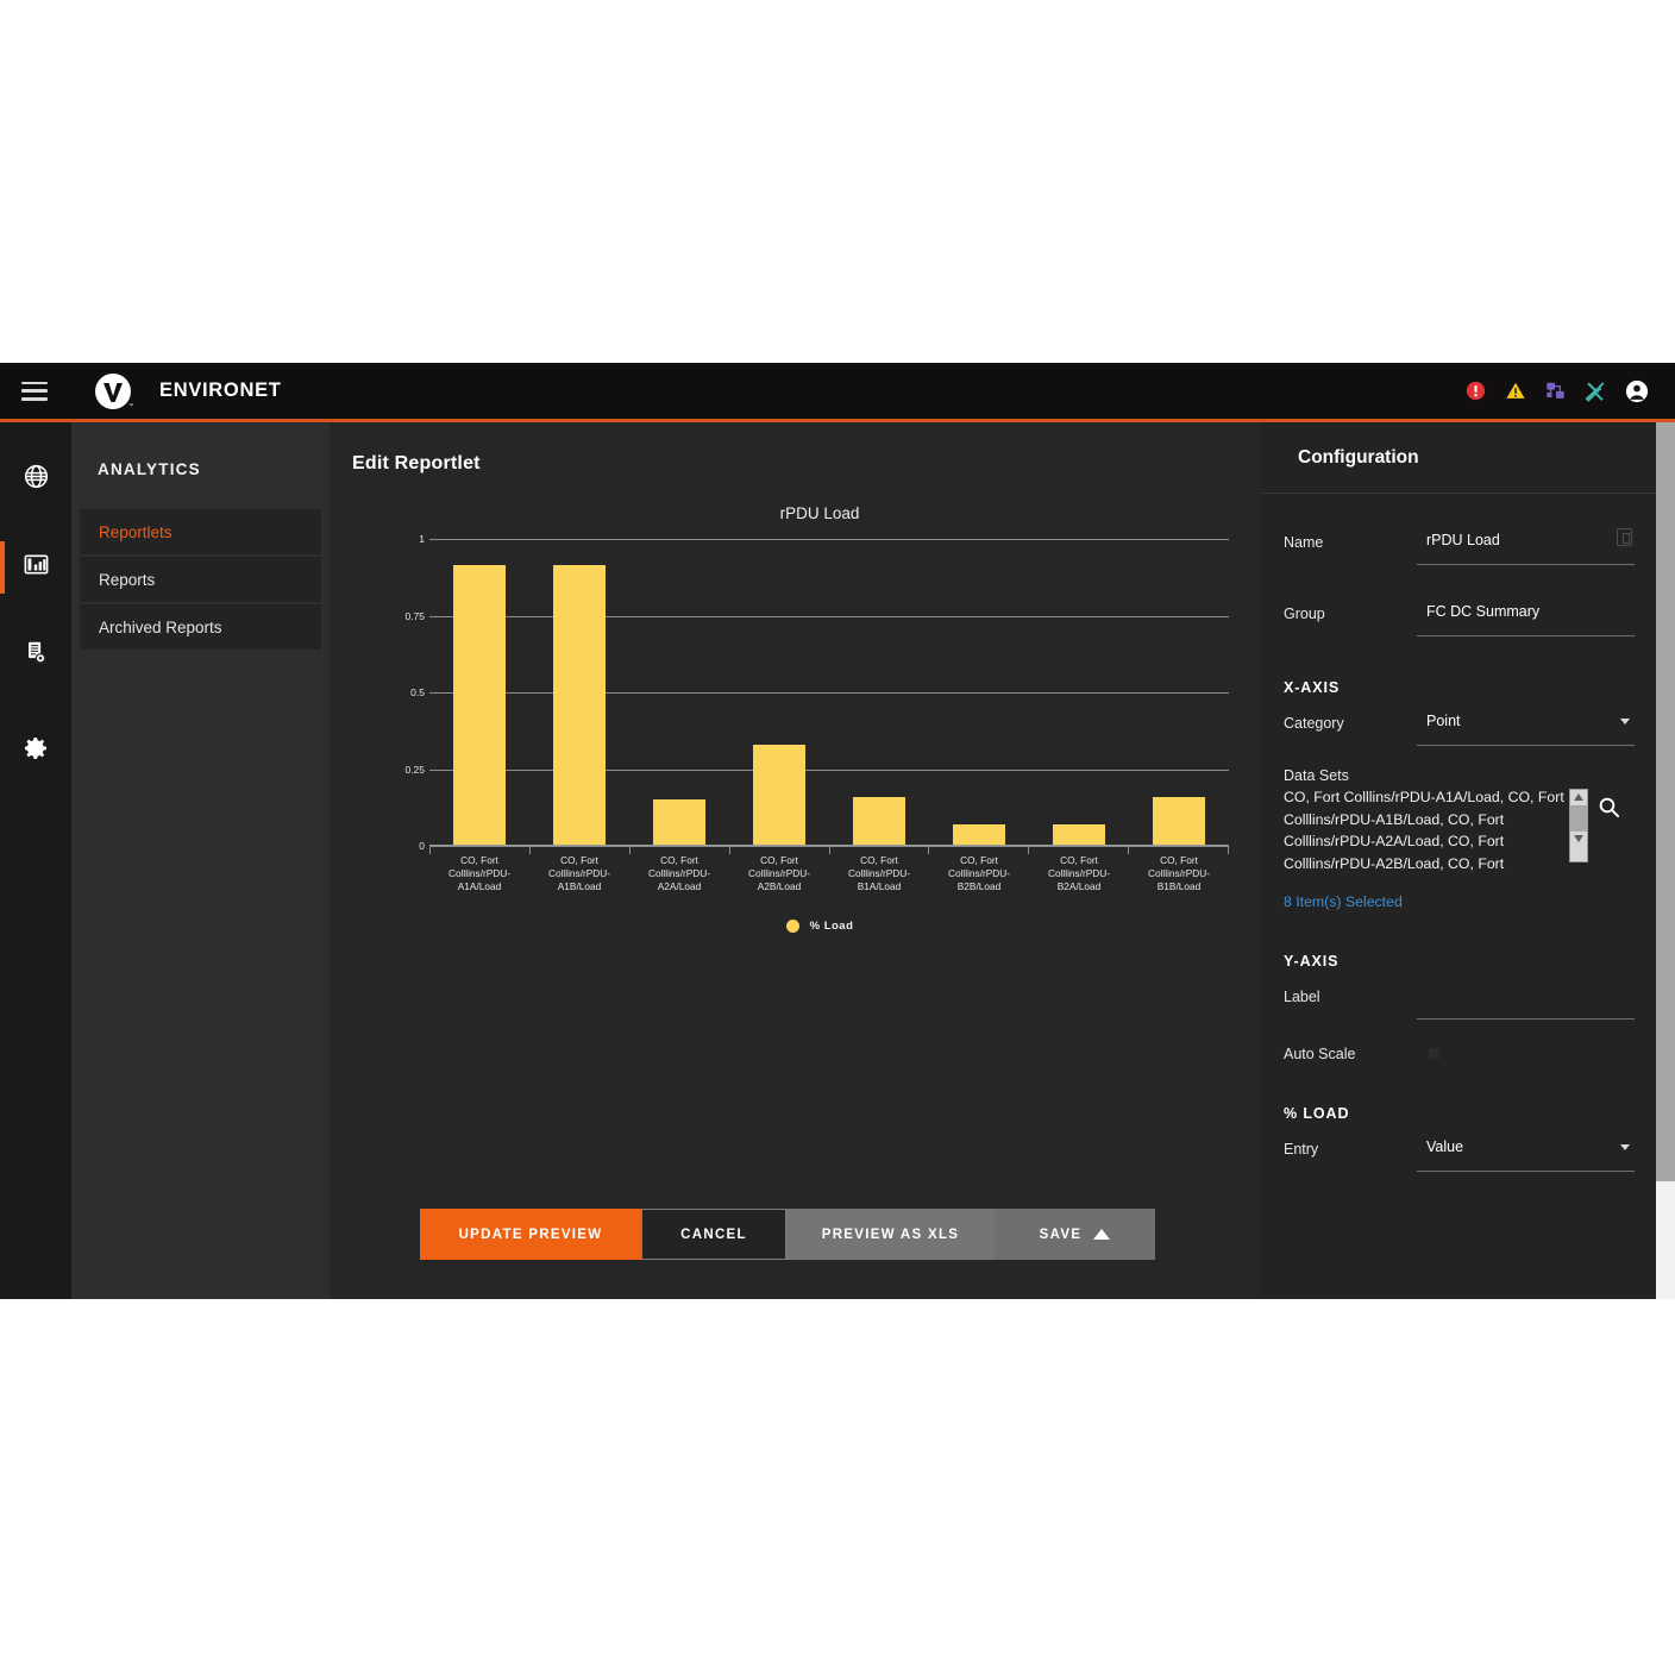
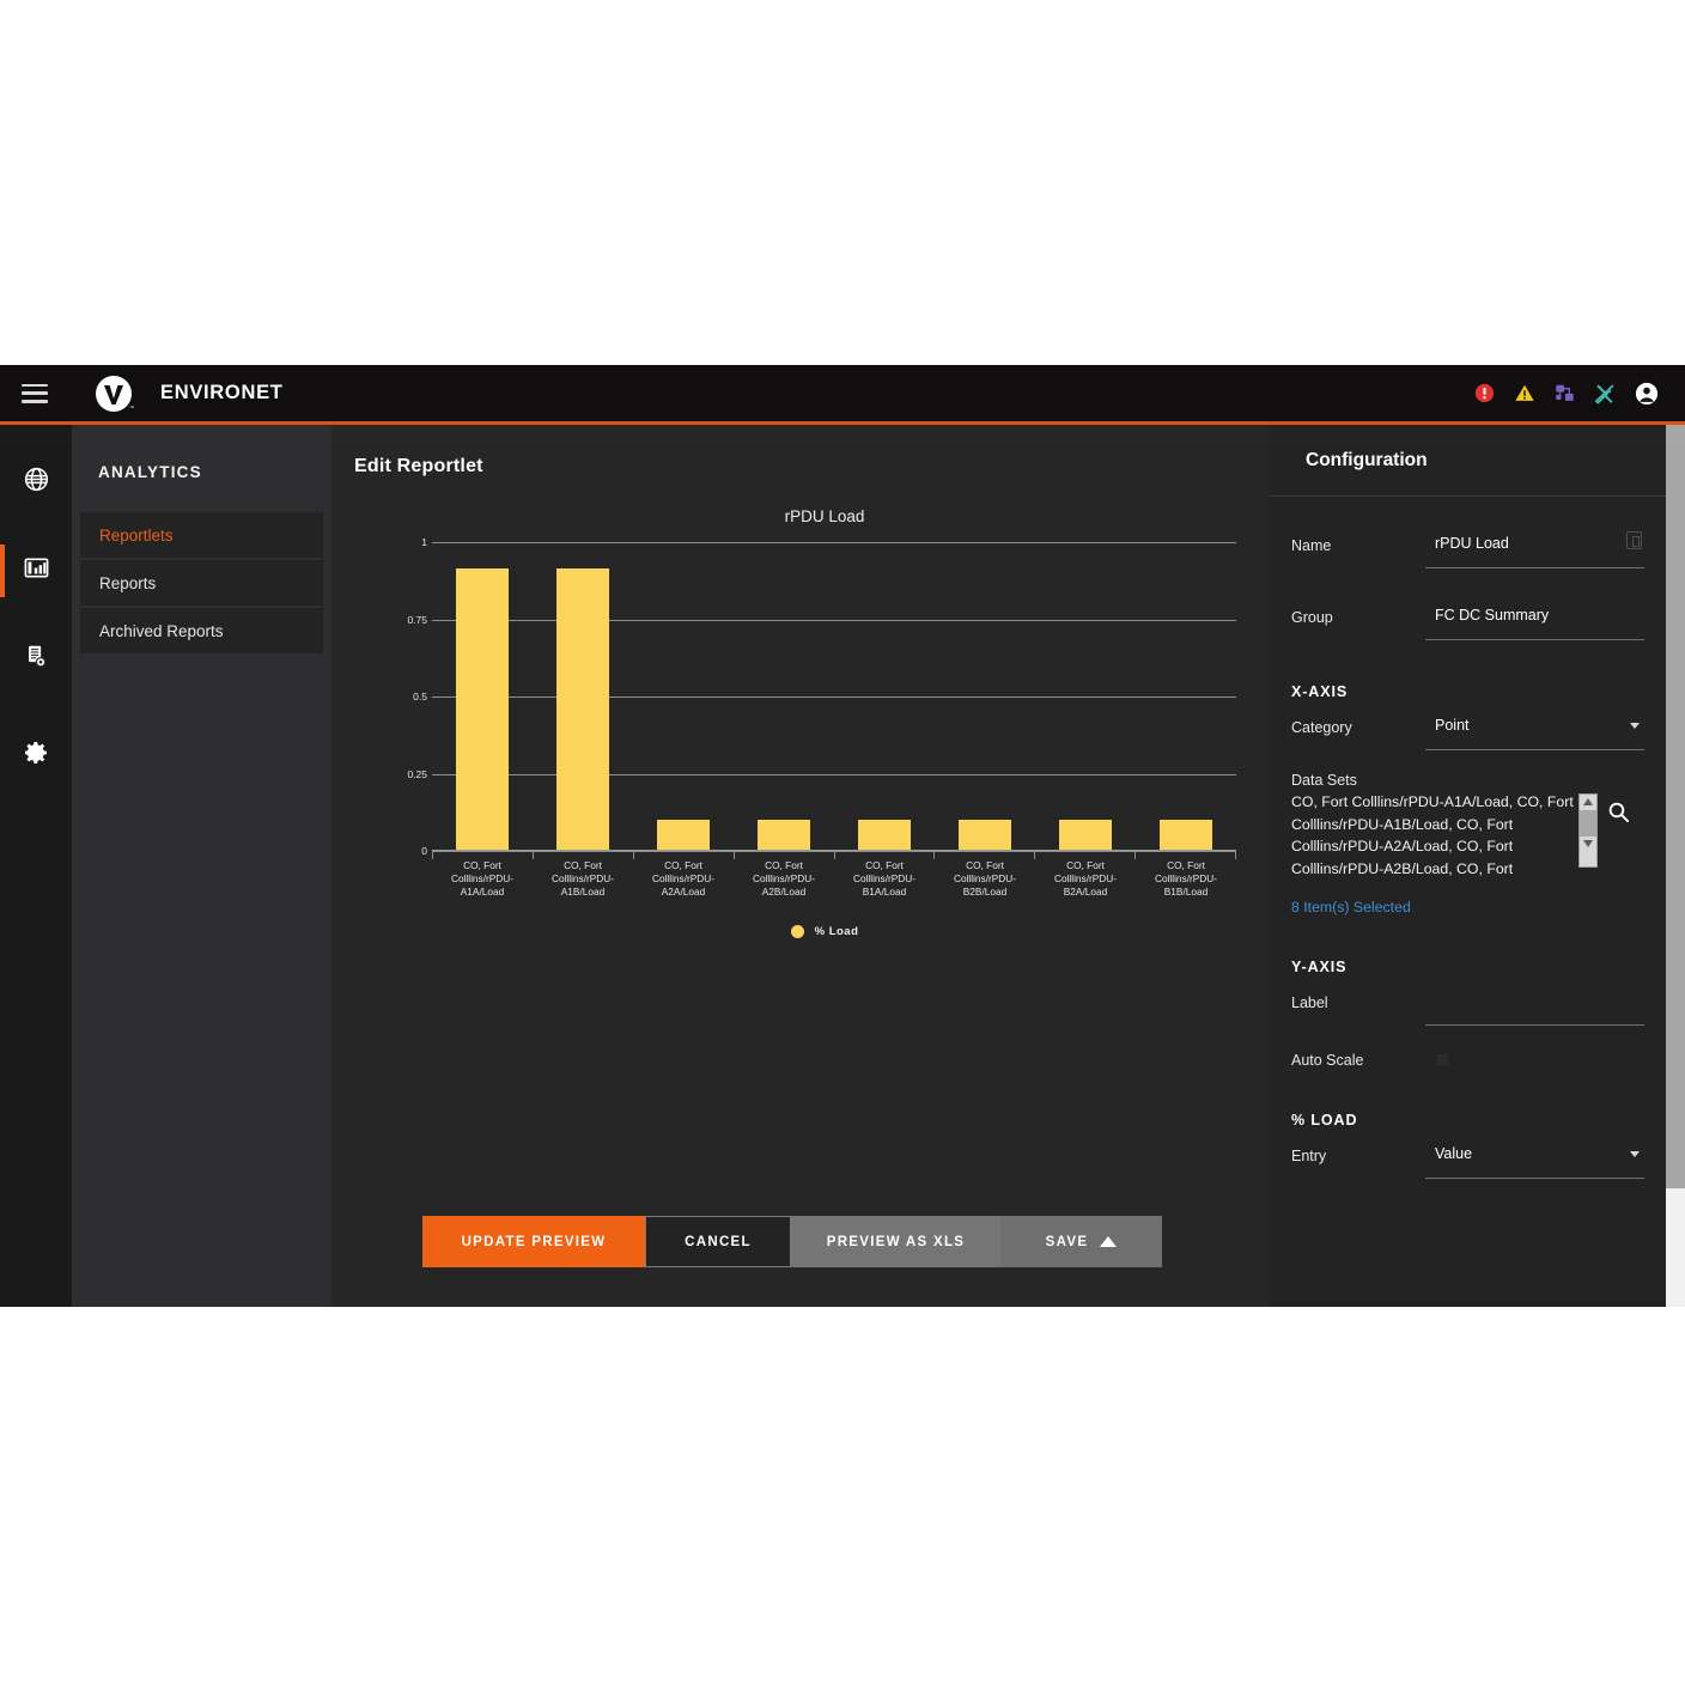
CO, Fort Colllins/rPDU-A2A/Load: 0.15 -> 0.10
CO, Fort Colllins/rPDU-A2B/Load: 0.33 -> 0.10
CO, Fort Colllins/rPDU-B1A/Load: 0.16 -> 0.10
CO, Fort Colllins/rPDU-B2B/Load: 0.07 -> 0.10
CO, Fort Colllins/rPDU-B2A/Load: 0.07 -> 0.10
CO, Fort Colllins/rPDU-B1B/Load: 0.16 -> 0.10
